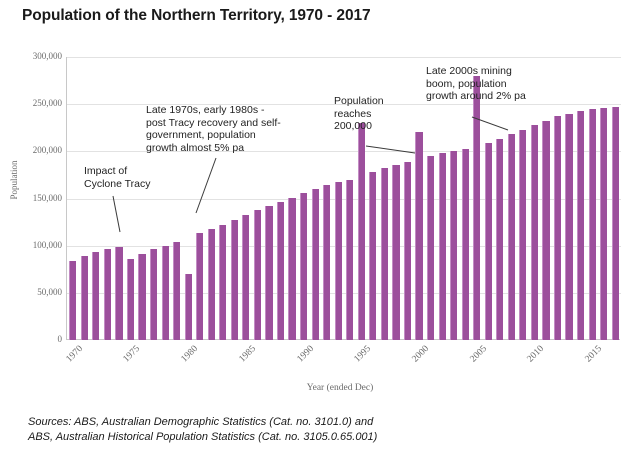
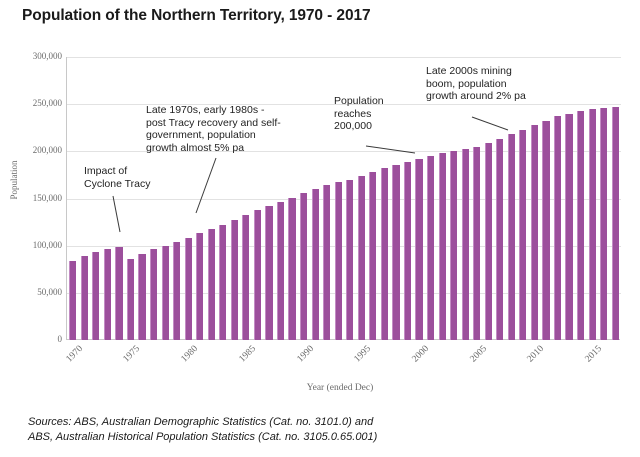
1980: 70000 -> 110000
1995: 230000 -> 170000
2000: 220000 -> 190000
2005: 280000 -> 200000
